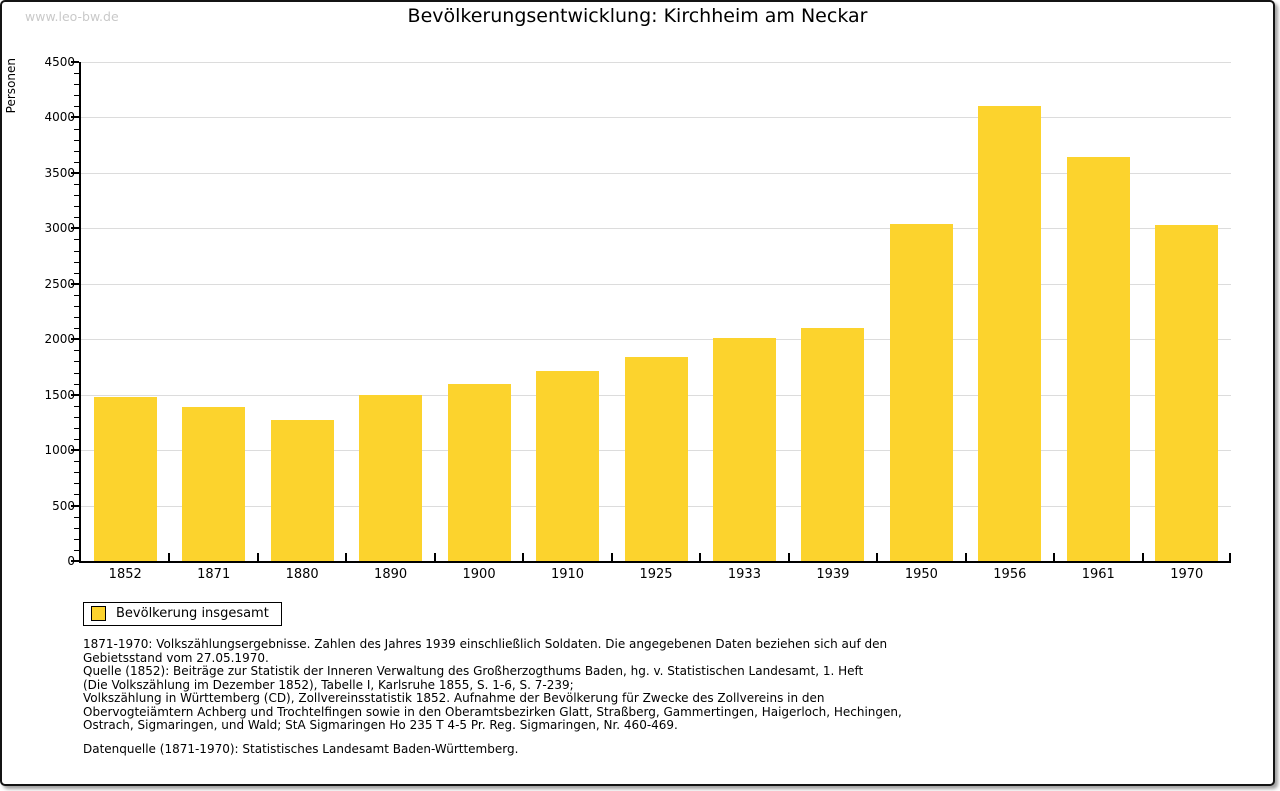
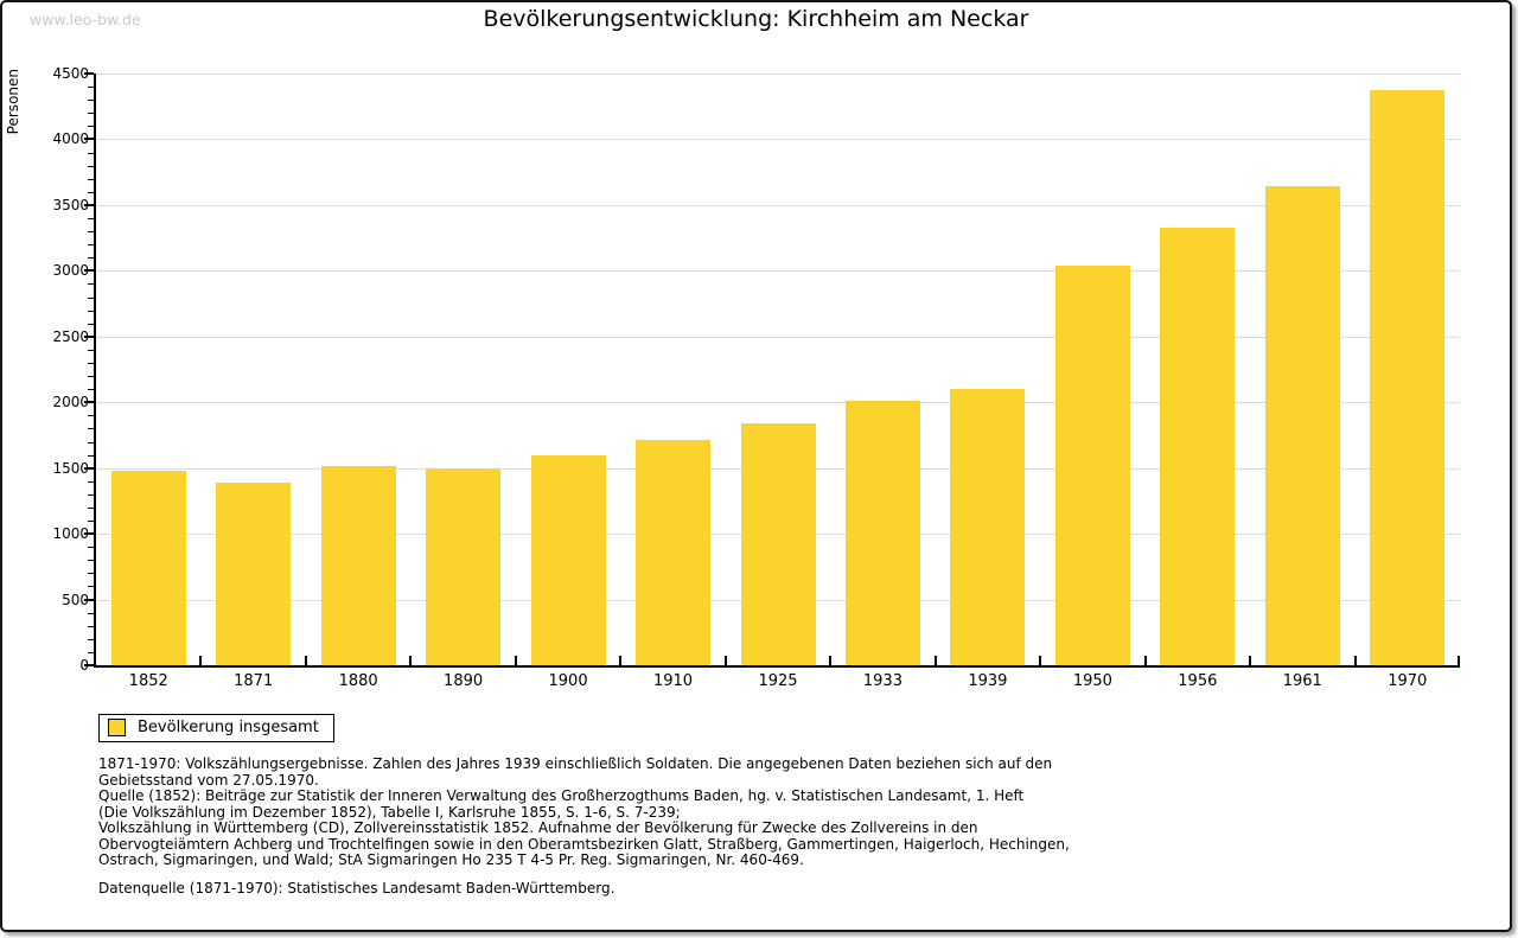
1880: 1270 -> 1520
1956: 4100 -> 3330
1970: 3030 -> 4370
